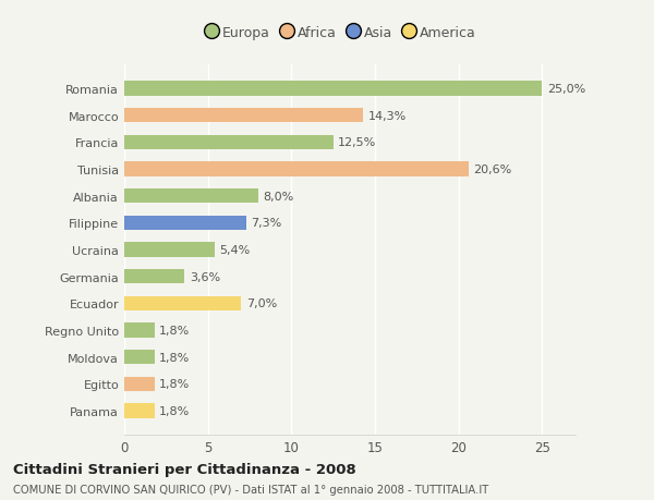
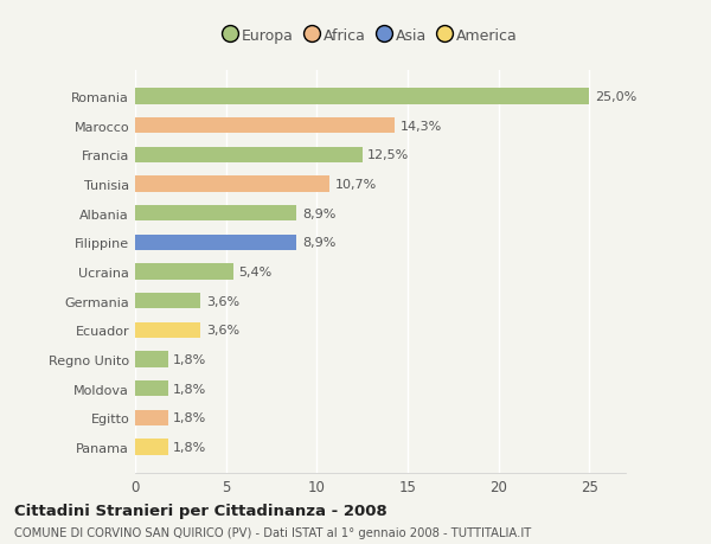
Tunisia: 20,6% -> 10,7%
Albania: 8,0% -> 8,9%
Filippine: 7,3% -> 8,9%
Ecuador: 7,0% -> 3,6%
